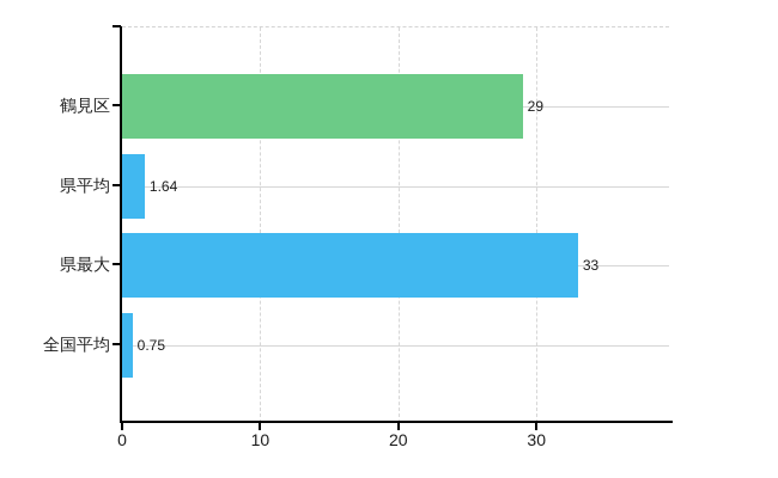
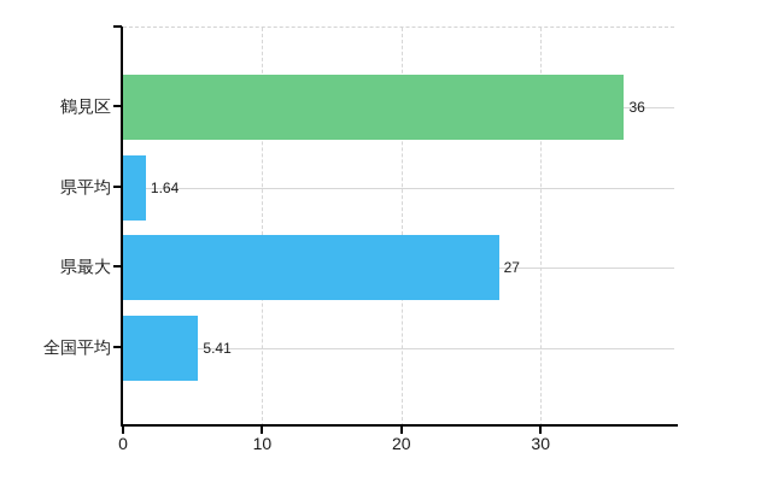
鶴見区: 29 -> 36
県最大: 33 -> 27
全国平均: 0.75 -> 5.41
